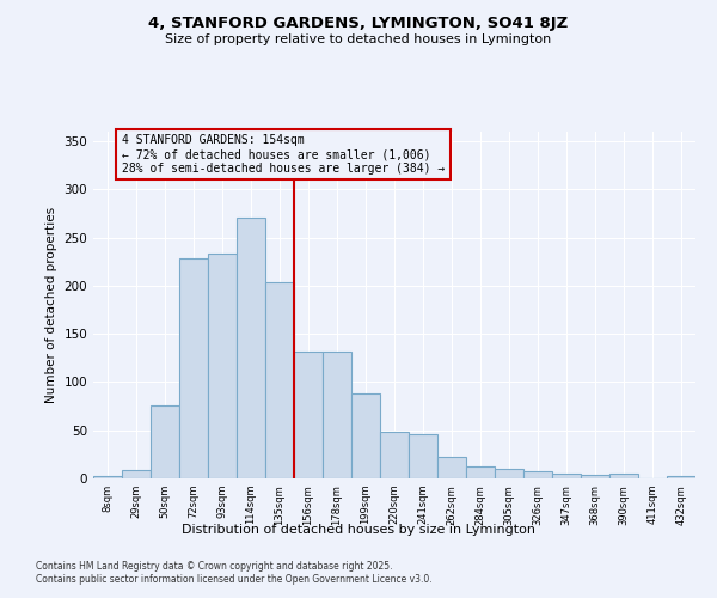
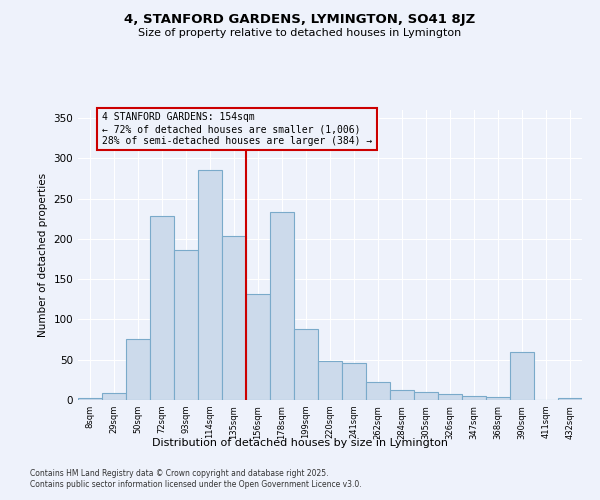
93sqm: 234 -> 186
114sqm: 271 -> 286
178sqm: 132 -> 234
390sqm: 5 -> 60
